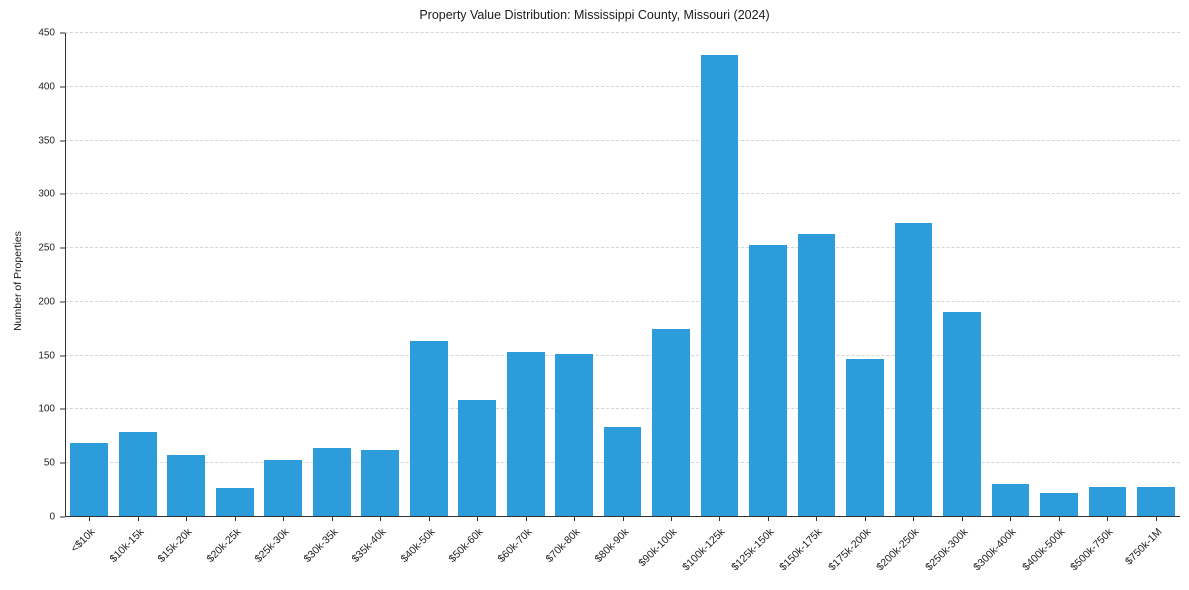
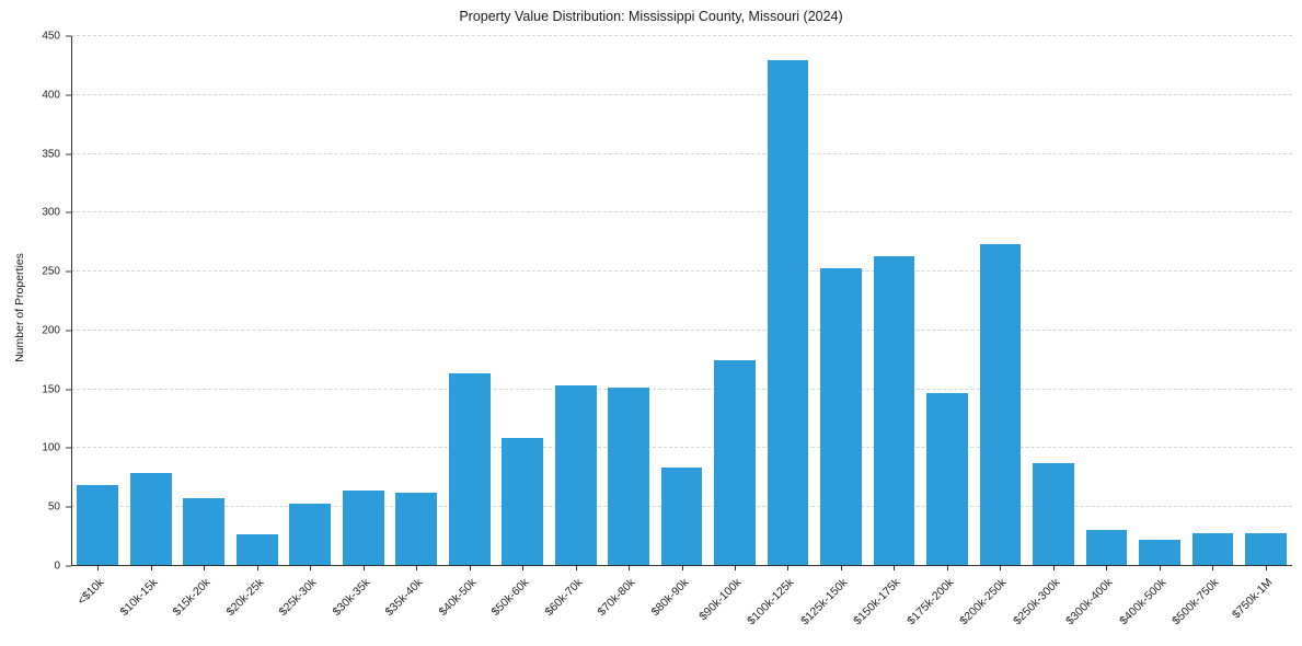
$250k-300k: 191 -> 87
